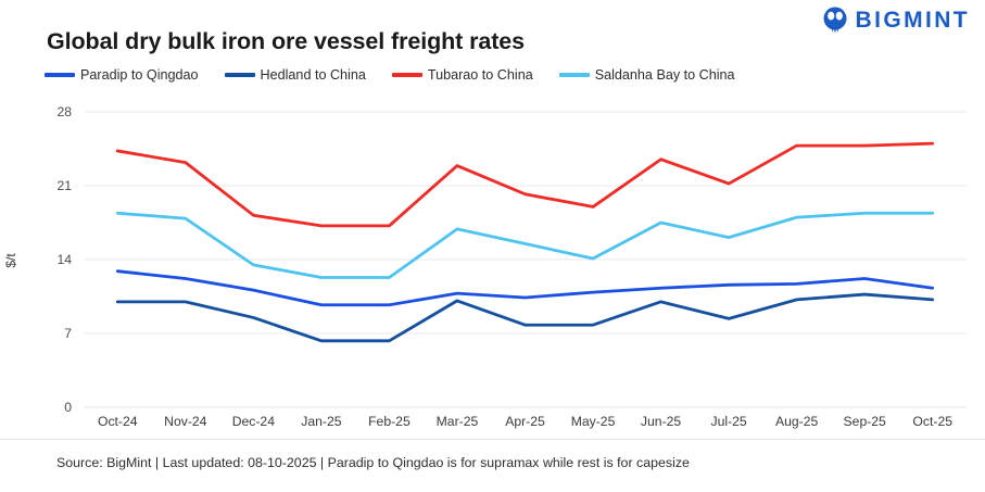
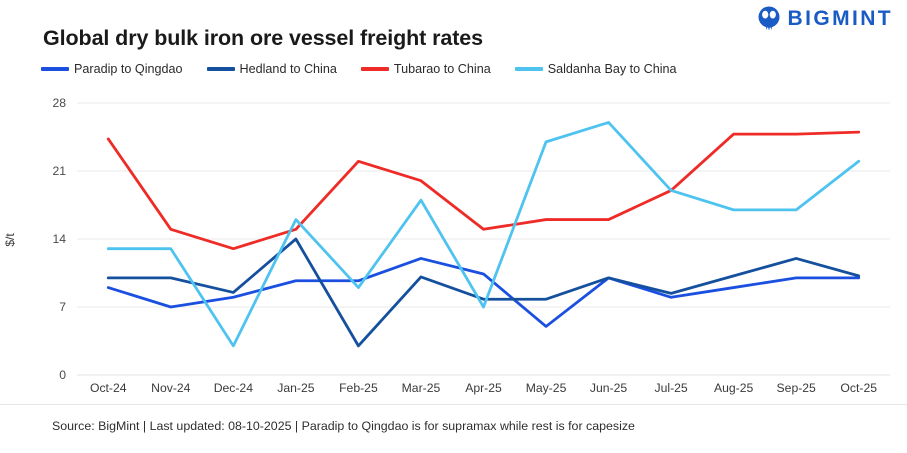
Paradip to Qingdao/Oct-24: 13 -> 9
Saldanha Bay to China/Oct-24: 18 -> 13
Paradip to Qingdao/Nov-24: 12 -> 7
Tubarao to China/Nov-24: 23 -> 15
Saldanha Bay to China/Nov-24: 18 -> 13
Paradip to Qingdao/Dec-24: 11 -> 8
Tubarao to China/Dec-24: 18 -> 13
Saldanha Bay to China/Dec-24: 14 -> 3
Hedland to China/Jan-25: 6 -> 14
Tubarao to China/Jan-25: 17 -> 15
Saldanha Bay to China/Jan-25: 12 -> 16
Hedland to China/Feb-25: 6 -> 3
Tubarao to China/Feb-25: 17 -> 22
Saldanha Bay to China/Feb-25: 12 -> 9
Paradip to Qingdao/Mar-25: 11 -> 12
Tubarao to China/Mar-25: 23 -> 20
Saldanha Bay to China/Mar-25: 17 -> 18
Tubarao to China/Apr-25: 20 -> 15
Saldanha Bay to China/Apr-25: 16 -> 7
Paradip to Qingdao/May-25: 11 -> 5
Tubarao to China/May-25: 19 -> 16
Saldanha Bay to China/May-25: 14 -> 24
Paradip to Qingdao/Jun-25: 11 -> 10
Tubarao to China/Jun-25: 24 -> 16
Saldanha Bay to China/Jun-25: 18 -> 26
Paradip to Qingdao/Jul-25: 12 -> 8
Tubarao to China/Jul-25: 21 -> 19
Saldanha Bay to China/Jul-25: 16 -> 19
Paradip to Qingdao/Aug-25: 12 -> 9
Saldanha Bay to China/Aug-25: 18 -> 17
Paradip to Qingdao/Sep-25: 12 -> 10
Hedland to China/Sep-25: 11 -> 12
Saldanha Bay to China/Sep-25: 18 -> 17
Paradip to Qingdao/Oct-25: 11 -> 10
Saldanha Bay to China/Oct-25: 18 -> 22
